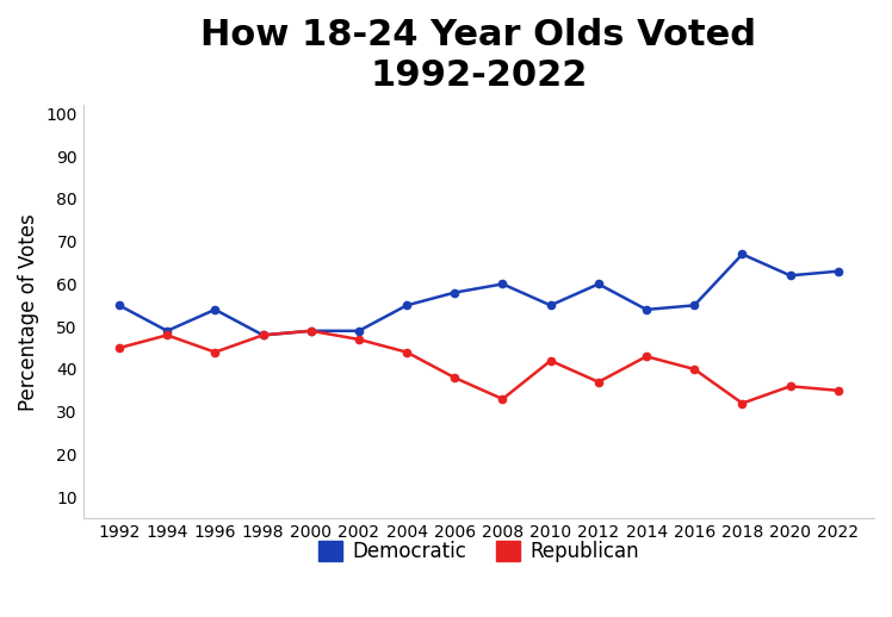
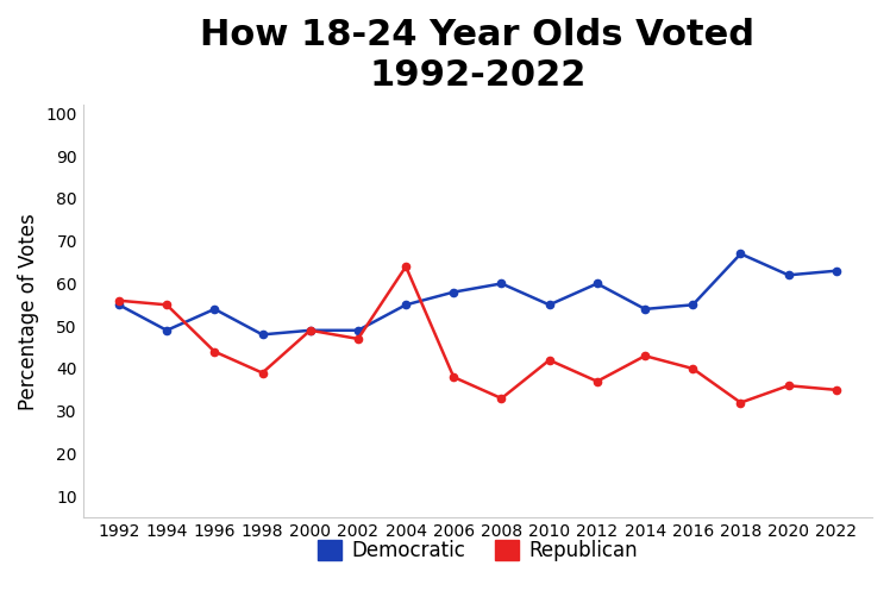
Republican/1992: 45 -> 56
Republican/1994: 48 -> 55
Republican/1998: 48 -> 39
Republican/2004: 44 -> 64
